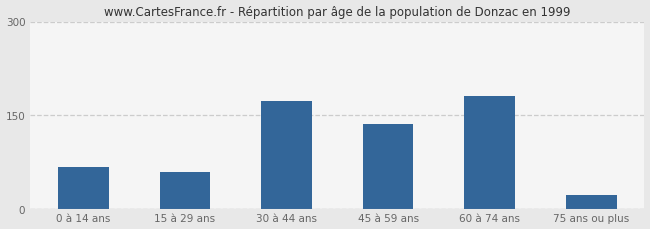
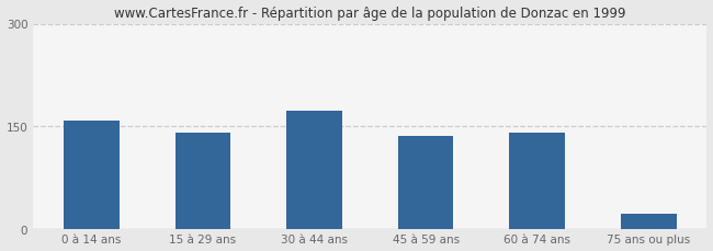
0 à 14 ans: 66 -> 158
15 à 29 ans: 58 -> 141
60 à 74 ans: 180 -> 140
